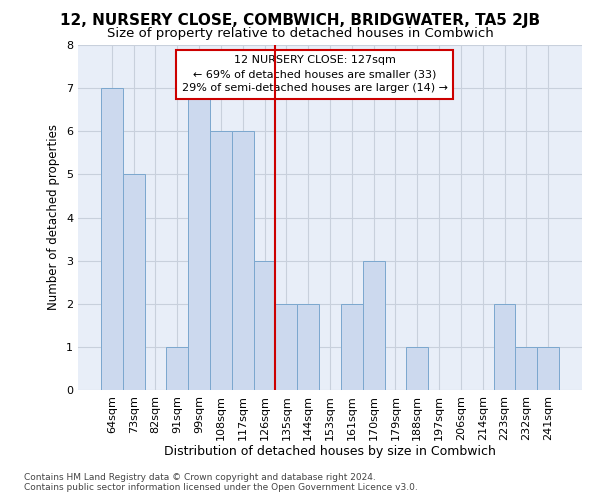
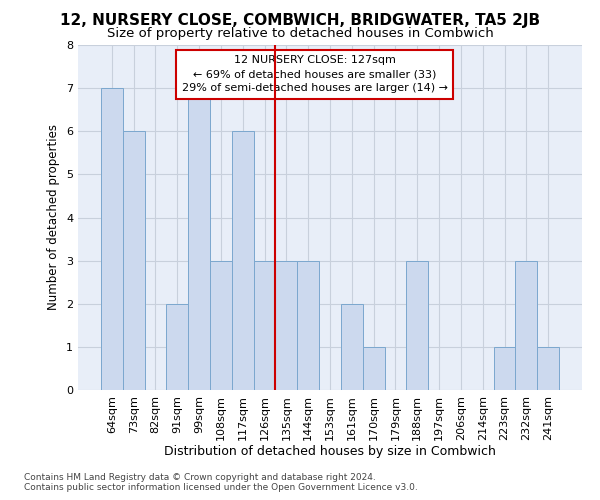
73sqm: 5 -> 6
91sqm: 1 -> 2
108sqm: 6 -> 3
135sqm: 2 -> 3
144sqm: 2 -> 3
170sqm: 3 -> 1
188sqm: 1 -> 3
223sqm: 2 -> 1
232sqm: 1 -> 3
